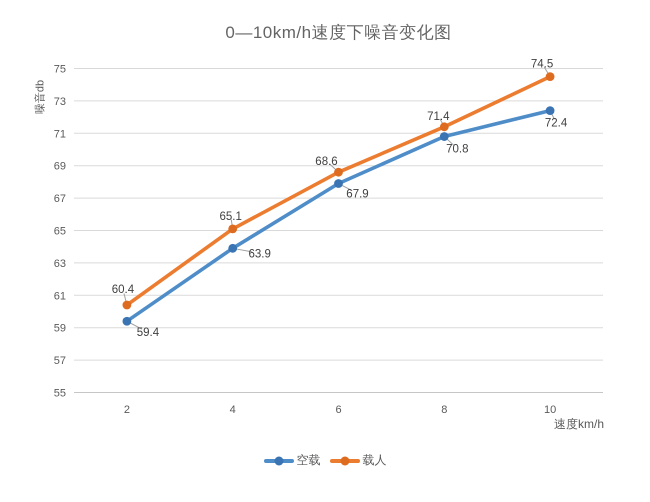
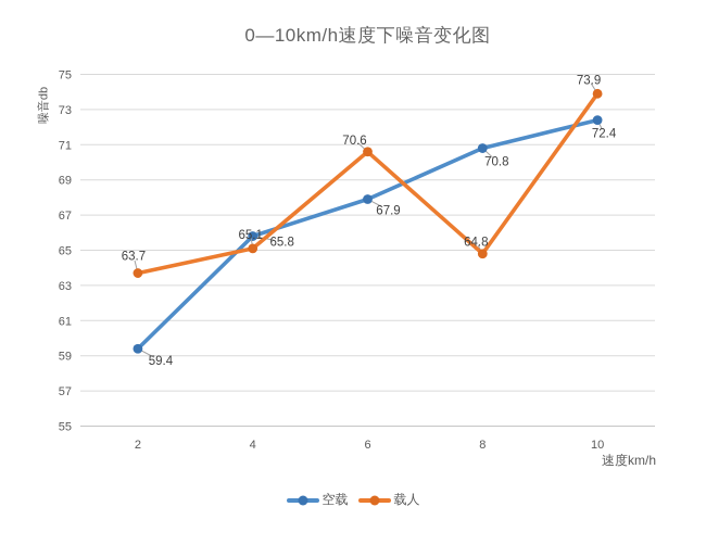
载人/2: 60.4 -> 63.7
空载/4: 63.9 -> 65.8
载人/6: 68.6 -> 70.6
载人/8: 71.4 -> 64.8
载人/10: 74.5 -> 73.9
